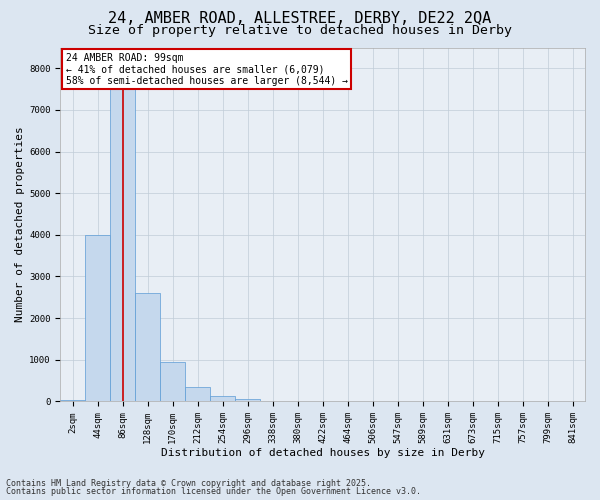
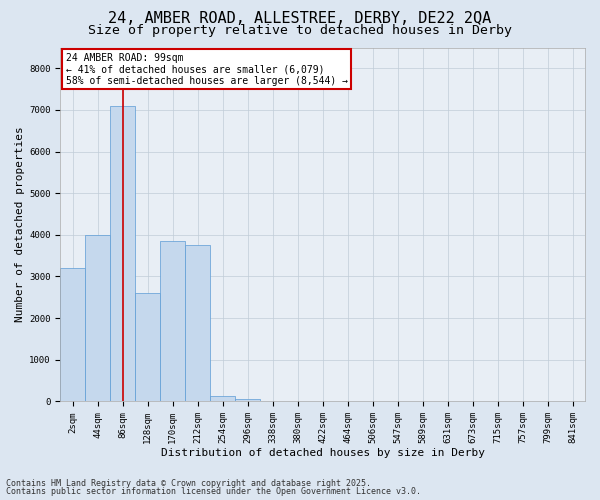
2sqm: 30 -> 3200
86sqm: 7550 -> 7100
170sqm: 950 -> 3850
212sqm: 350 -> 3750
